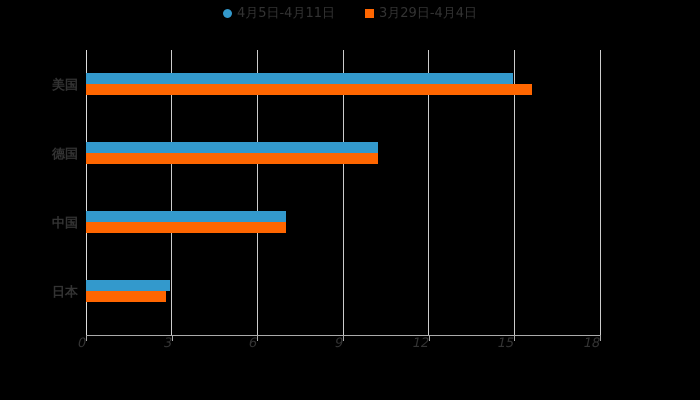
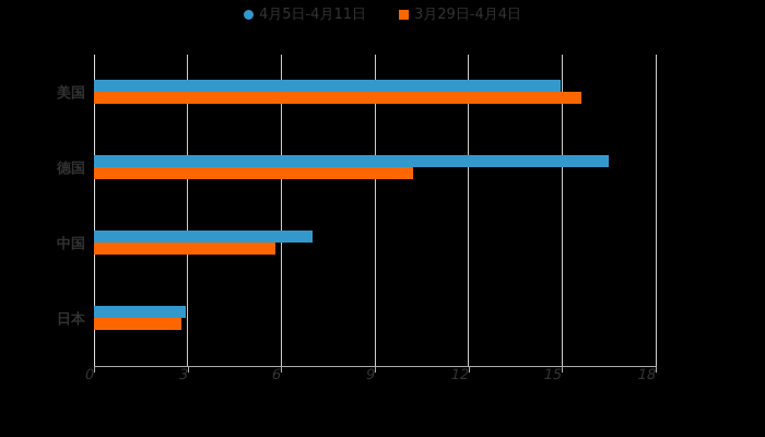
4月5日-4月11日/德国: 10.2 -> 16.5
3月29日-4月4日/中国: 7.0 -> 5.8
